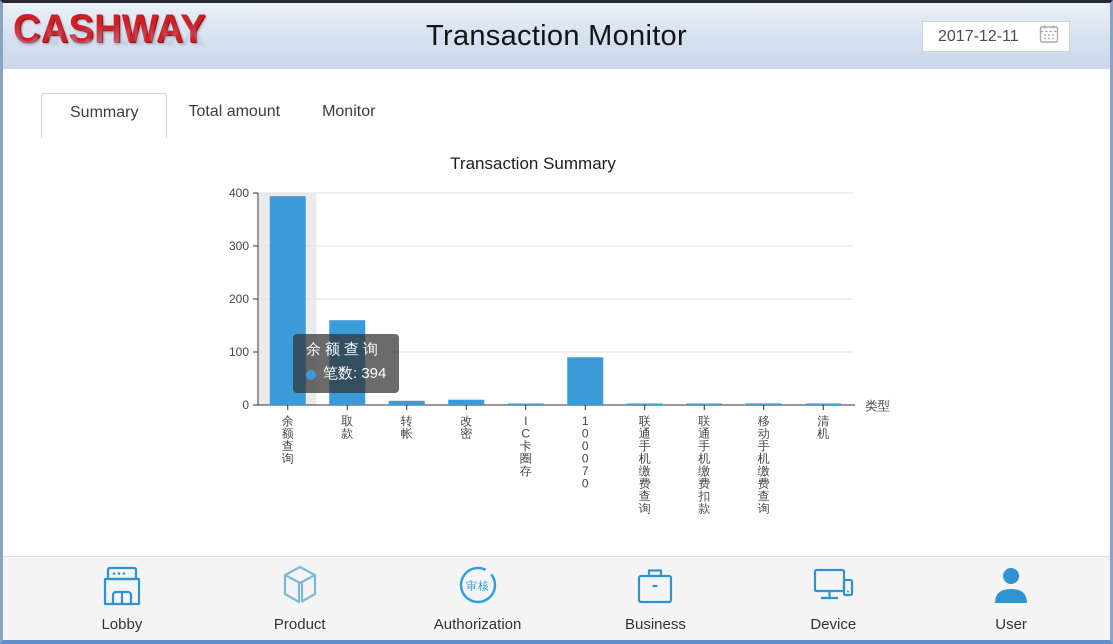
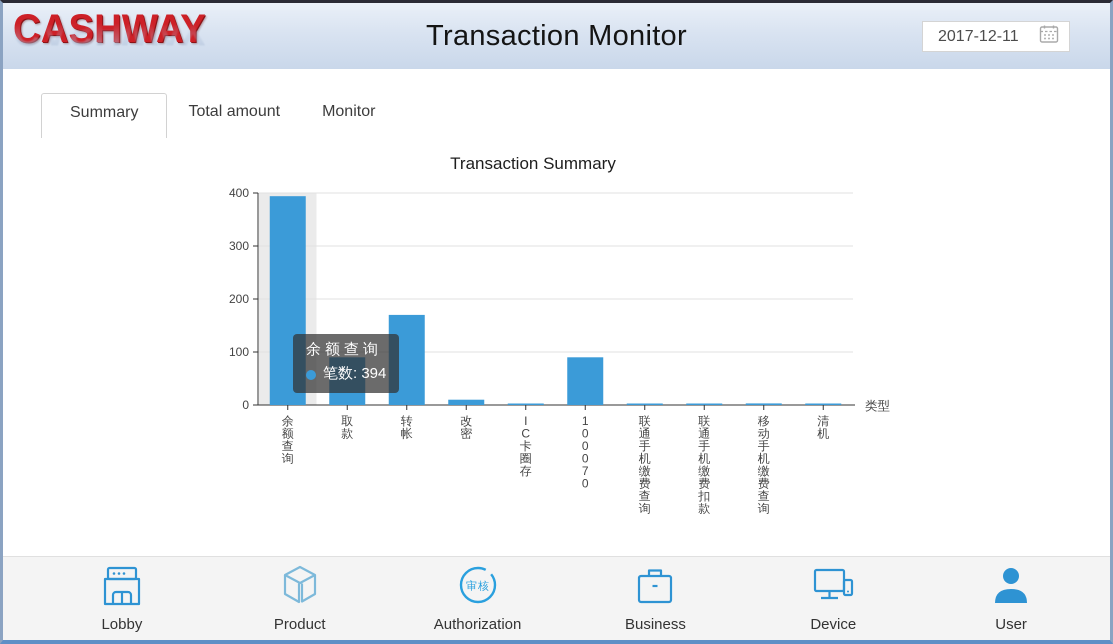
取款: 160 -> 90
转帐: 10 -> 170
